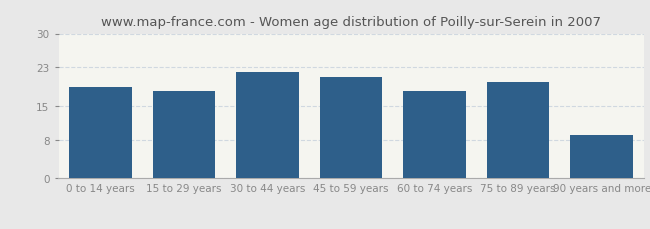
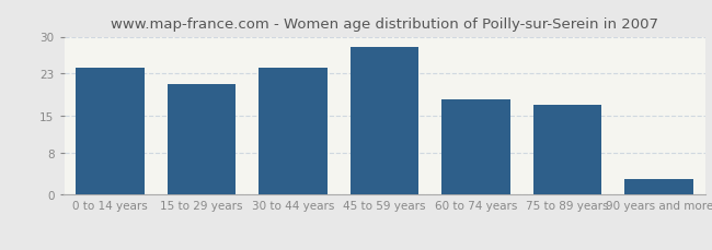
0 to 14 years: 19 -> 24
15 to 29 years: 18 -> 21
30 to 44 years: 22 -> 24
45 to 59 years: 21 -> 28
75 to 89 years: 20 -> 17
90 years and more: 9 -> 3
